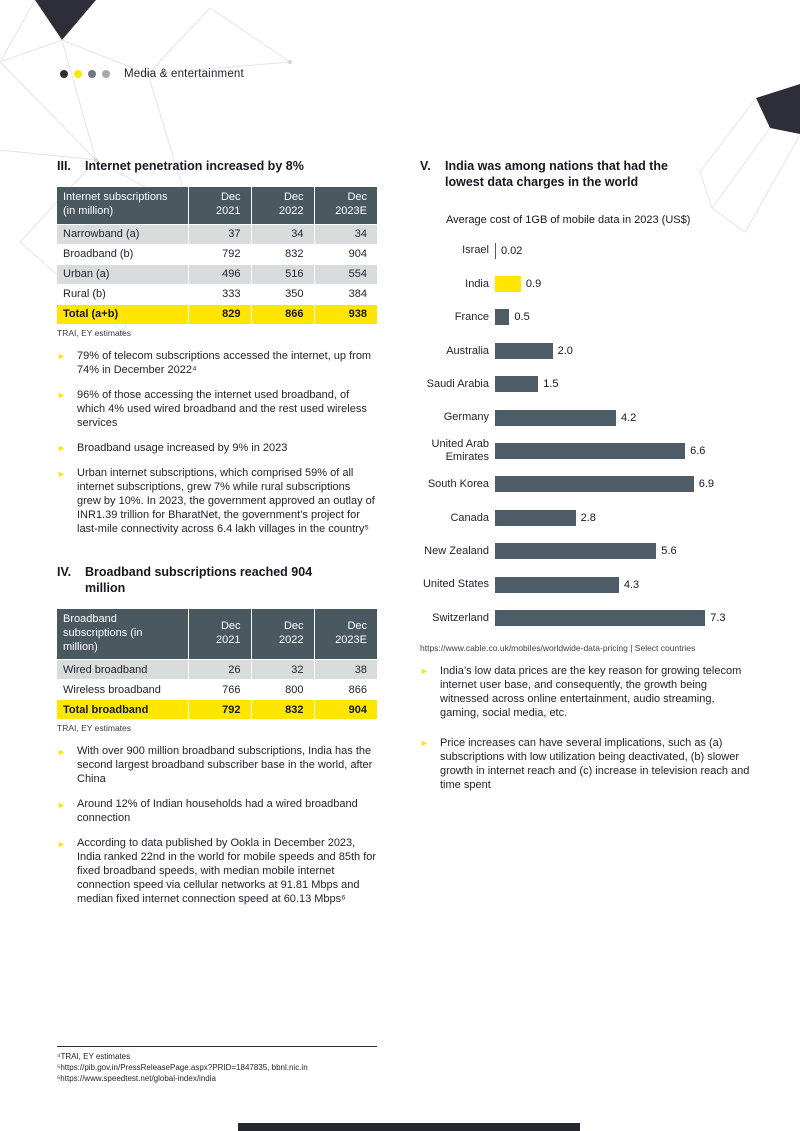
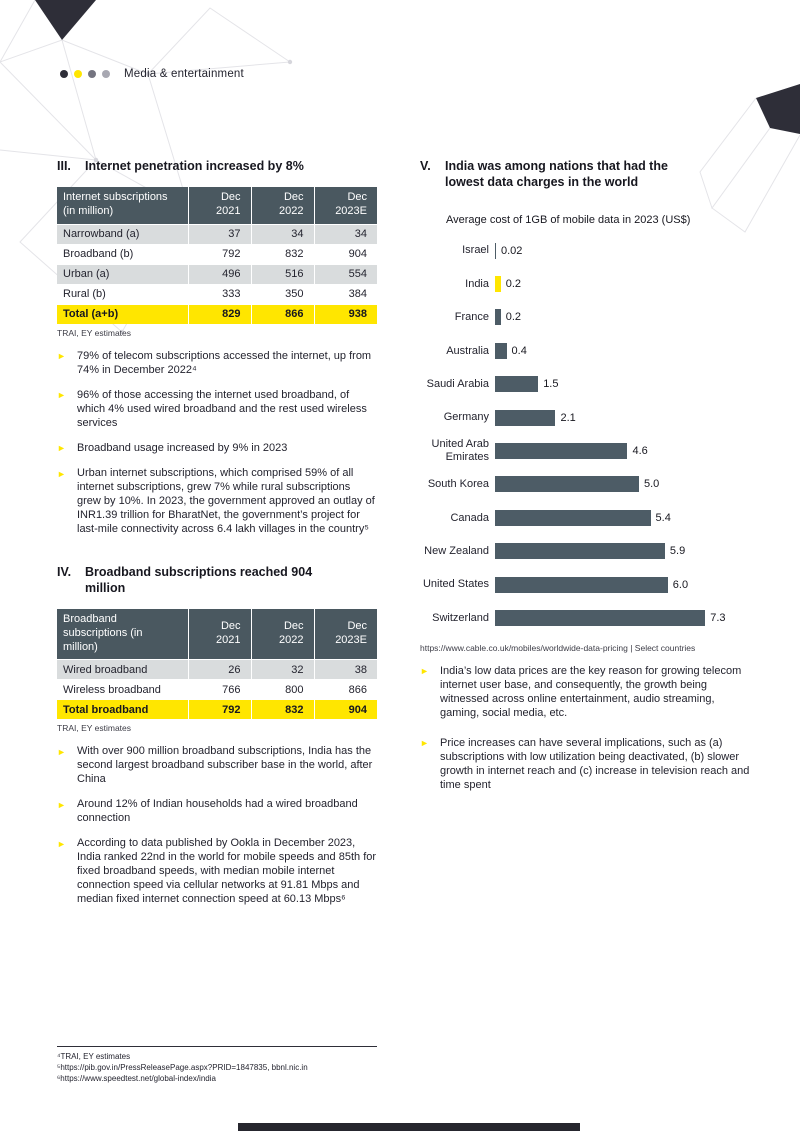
India: 0.9 -> 0.2
France: 0.5 -> 0.2
Australia: 2.0 -> 0.4
Germany: 4.2 -> 2.1
United Arab Emirates: 6.6 -> 4.6
South Korea: 6.9 -> 5.0
Canada: 2.8 -> 5.4
New Zealand: 5.6 -> 5.9
United States: 4.3 -> 6.0
